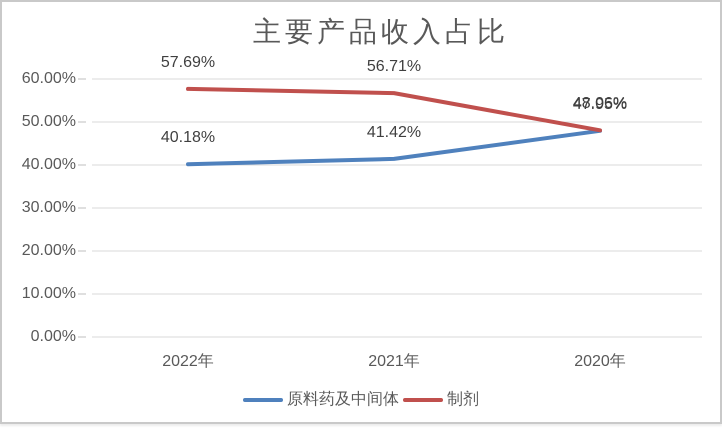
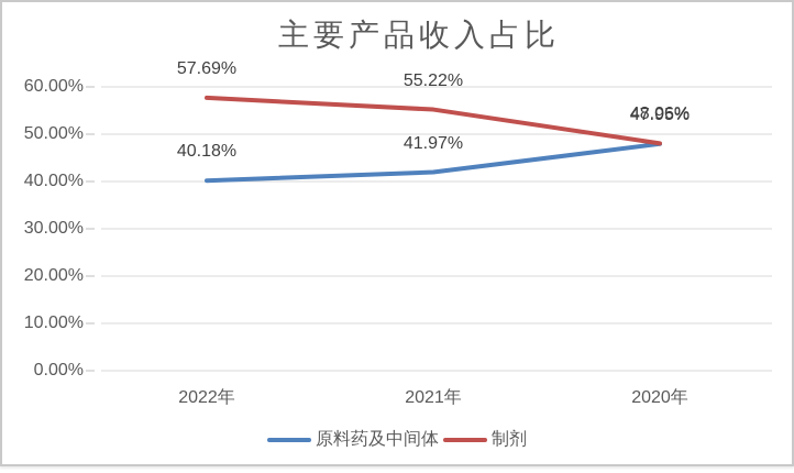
原料药及中间体/2021年: 41.42% -> 41.97%
制剂/2021年: 56.71% -> 55.22%
